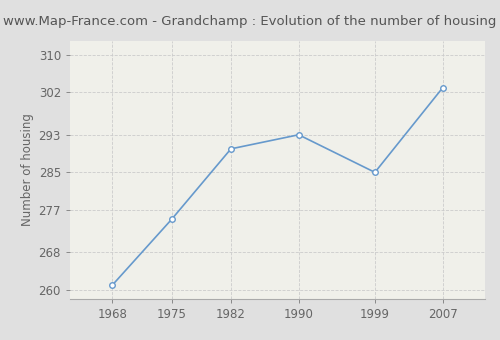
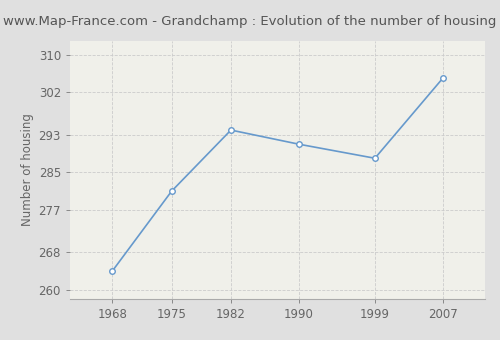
1968: 261 -> 264
1975: 275 -> 281
1982: 290 -> 294
1990: 293 -> 291
1999: 285 -> 288
2007: 303 -> 305
